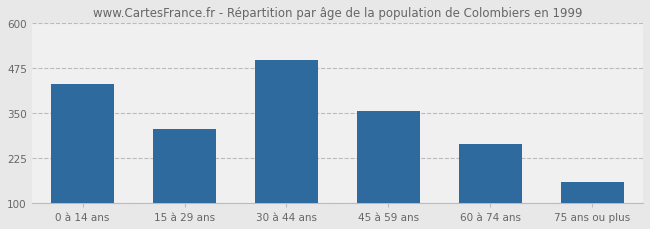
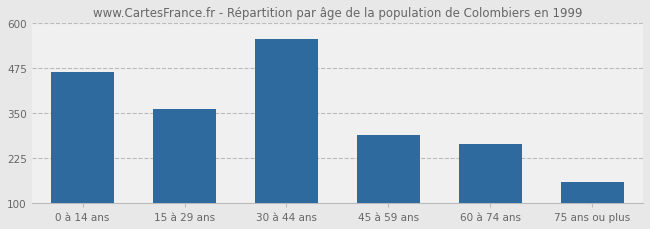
0 à 14 ans: 430 -> 465
15 à 29 ans: 305 -> 360
30 à 44 ans: 497 -> 555
45 à 59 ans: 355 -> 290
